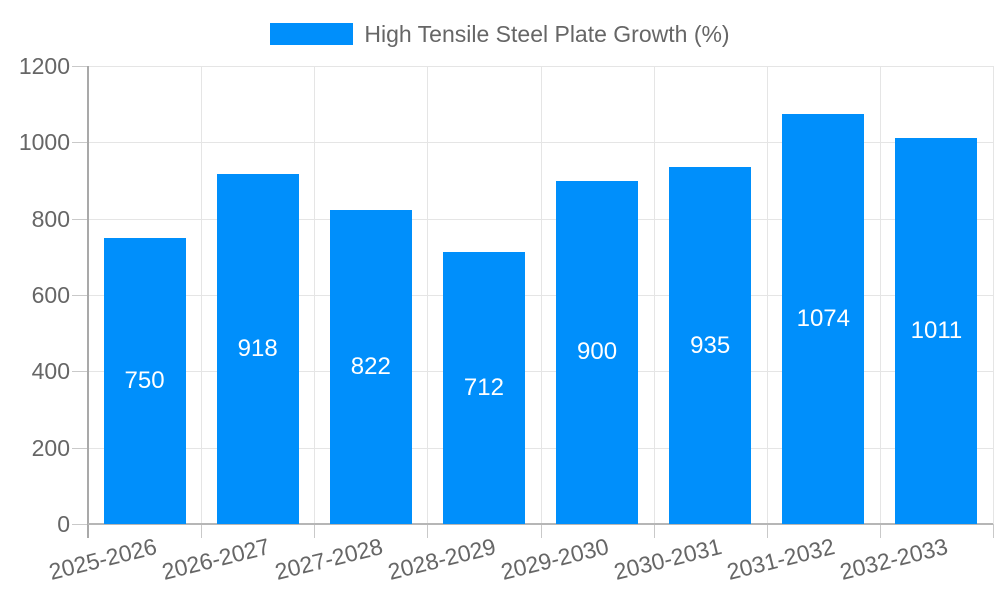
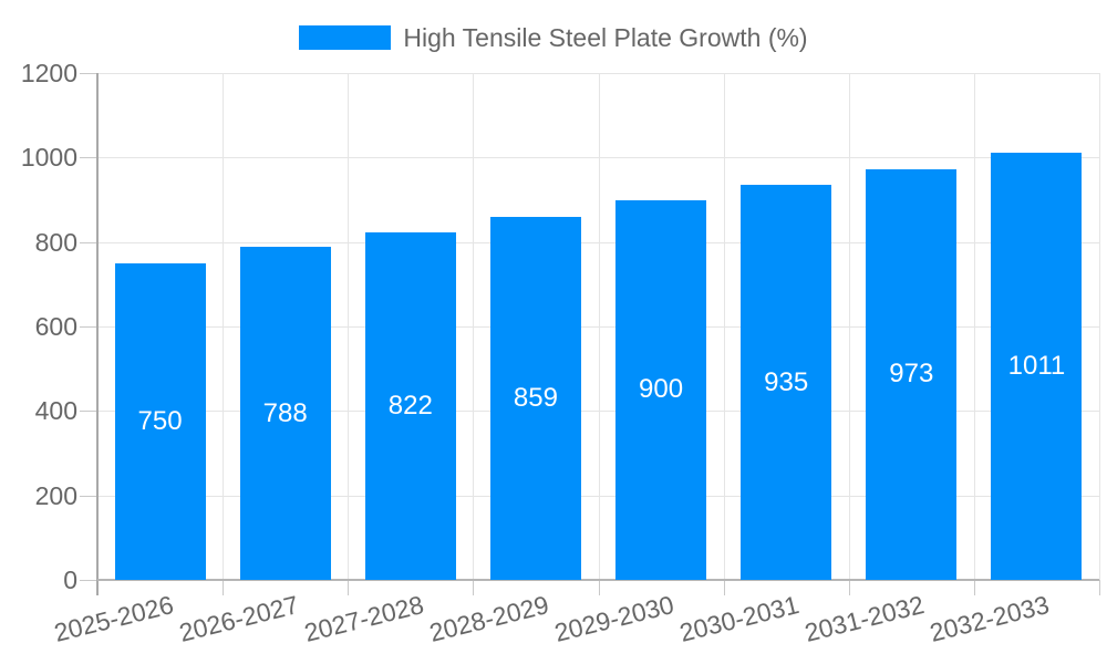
2026-2027: 918 -> 788
2028-2029: 712 -> 859
2031-2032: 1074 -> 973
